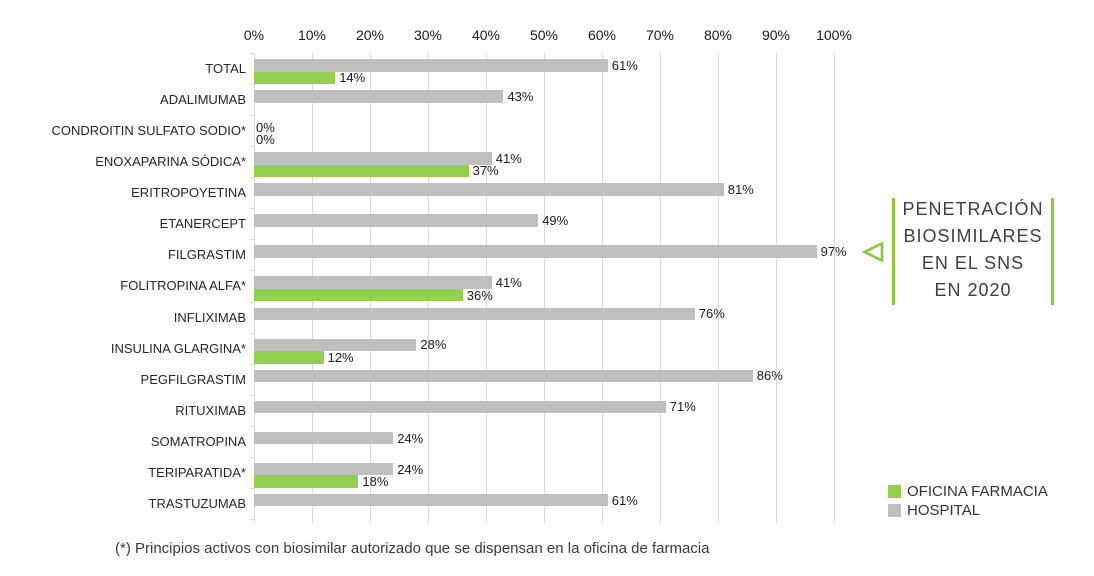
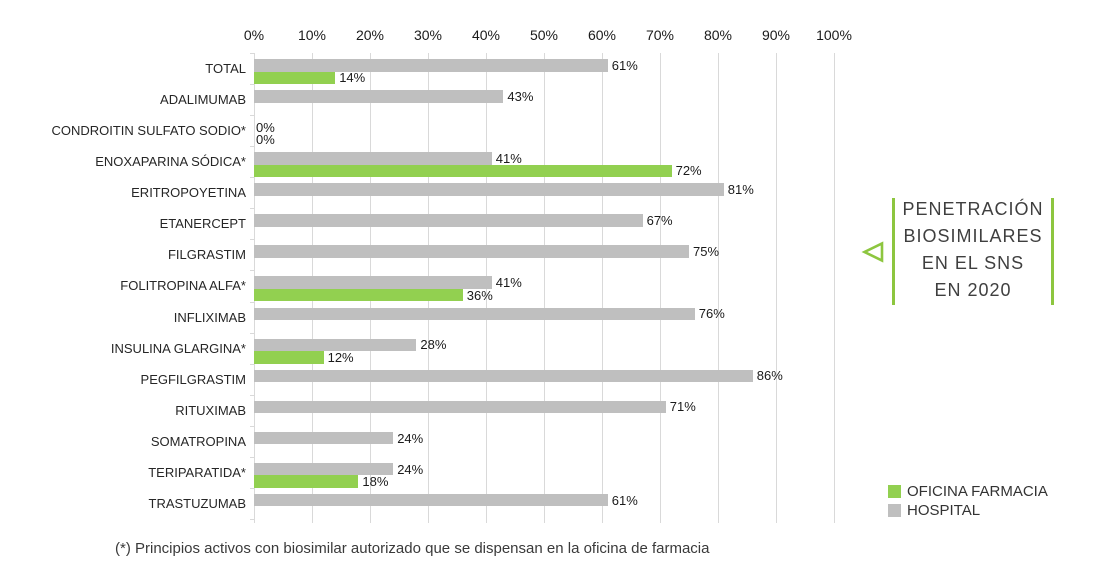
OFICINA FARMACIA/ENOXAPARINA SÓDICA*: 37% -> 72%
HOSPITAL/ETANERCEPT: 49% -> 67%
HOSPITAL/FILGRASTIM: 97% -> 75%
